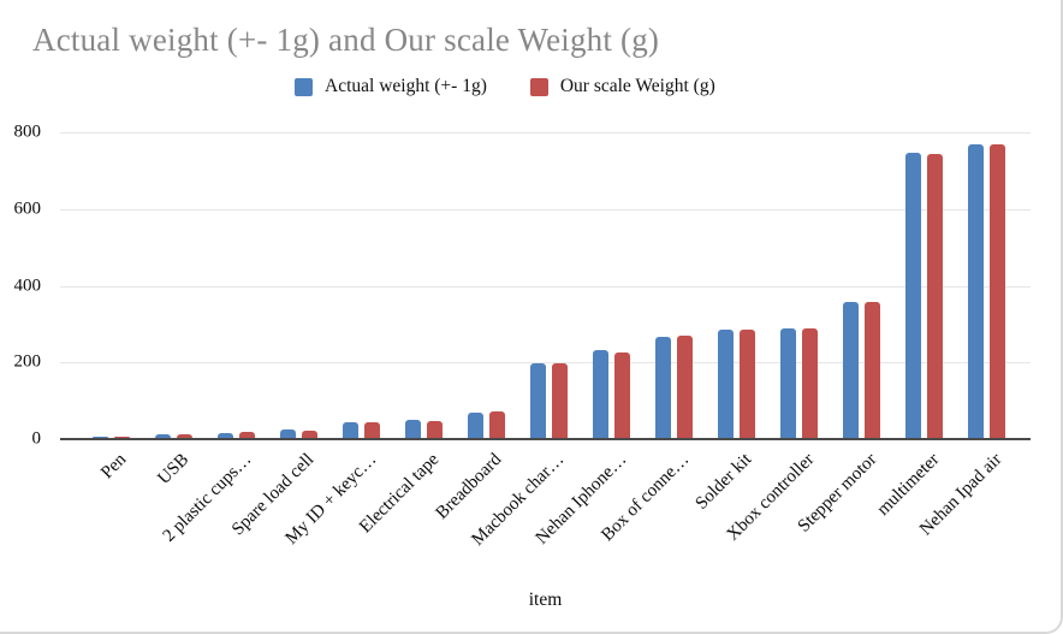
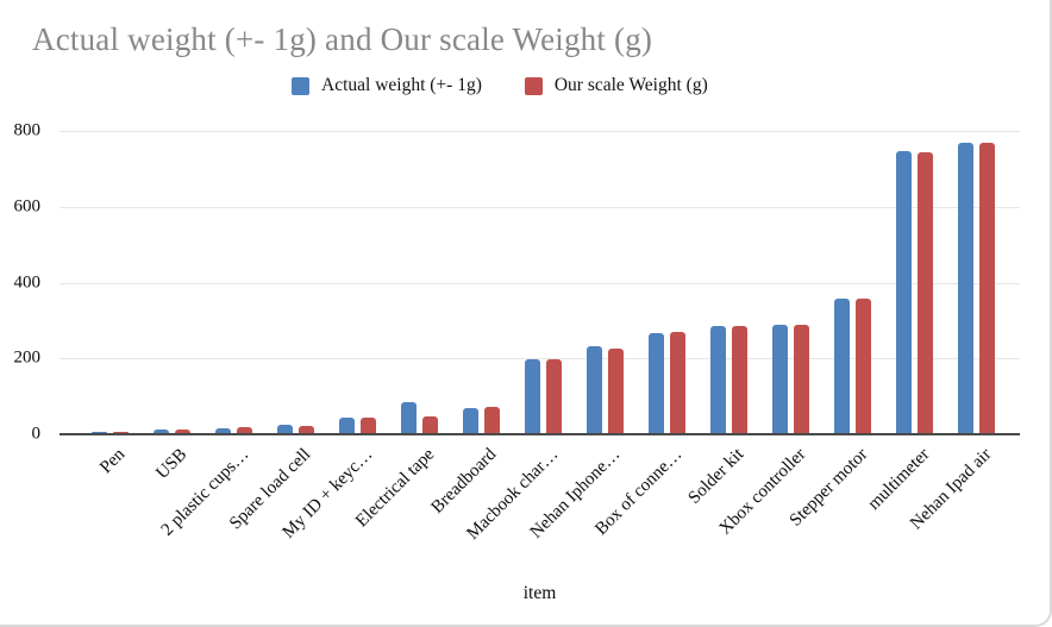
Actual weight (+- 1g)/Electrical tape: 50 -> 80
